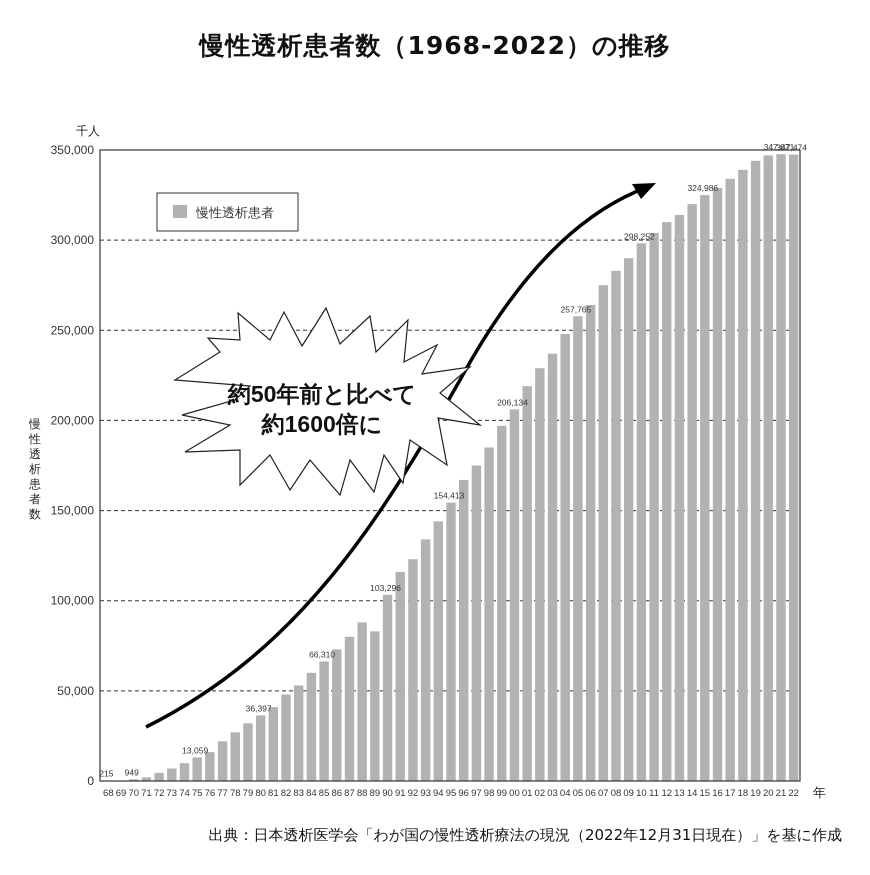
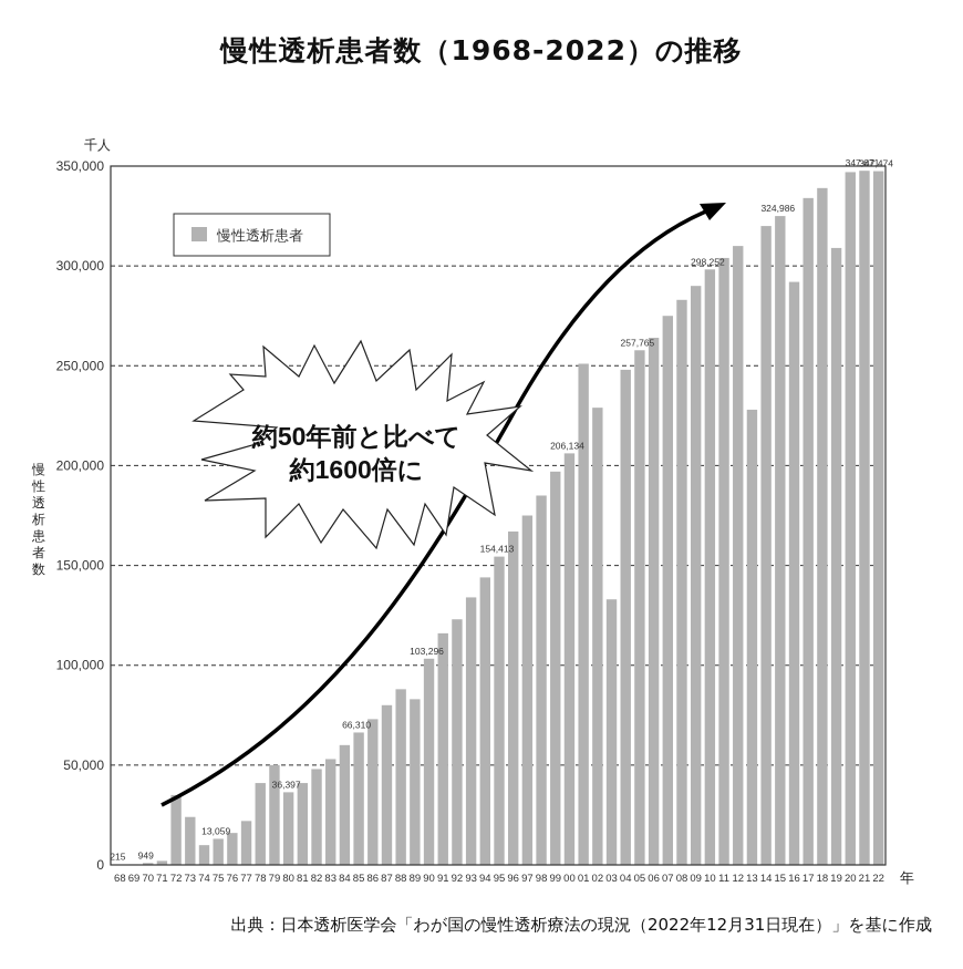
72: 4000 -> 35000
73: 7000 -> 24000
78: 27000 -> 41000
79: 32000 -> 50000
01: 219000 -> 251000
03: 237000 -> 133000
13: 314000 -> 228000
16: 329000 -> 292000
19: 344000 -> 309000
